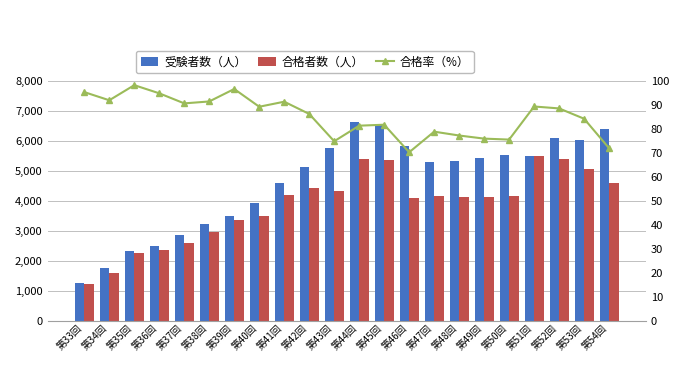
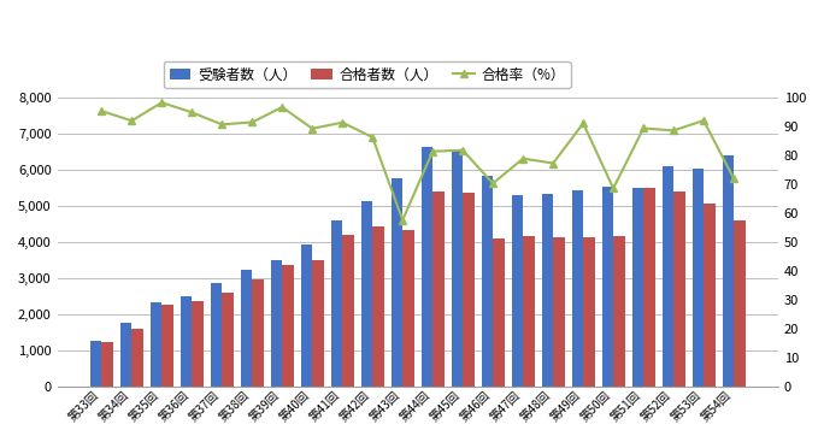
合格率（%）/第43回: 74.8 -> 57.5
合格率（%）/第49回: 75.9 -> 91.0
合格率（%）/第50回: 75.5 -> 68.5
合格率（%）/第53回: 84.2 -> 92.0
